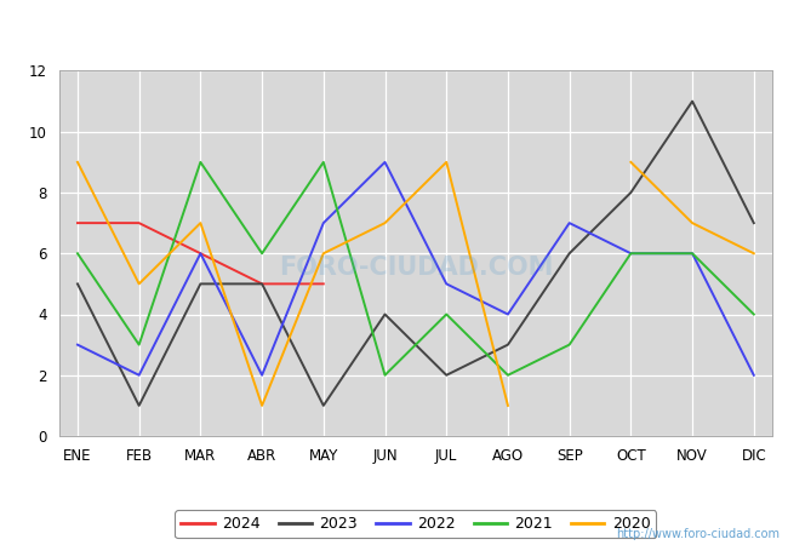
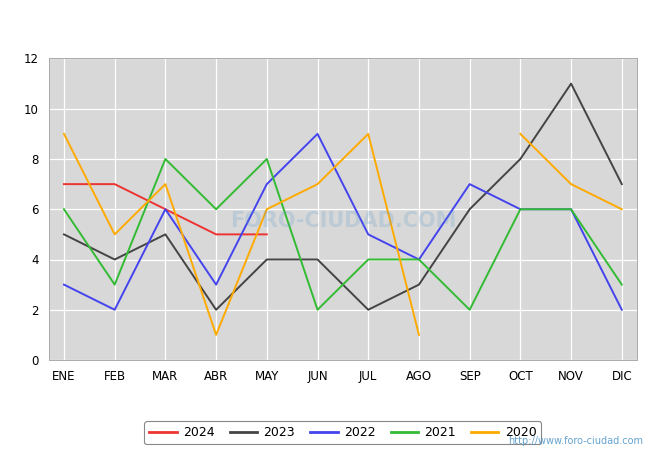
2023/FEB: 1 -> 4
2021/MAR: 9 -> 8
2023/ABR: 5 -> 2
2022/ABR: 2 -> 3
2023/MAY: 1 -> 4
2021/MAY: 9 -> 8
2021/AGO: 2 -> 4
2021/SEP: 3 -> 2
2021/DIC: 4 -> 3
